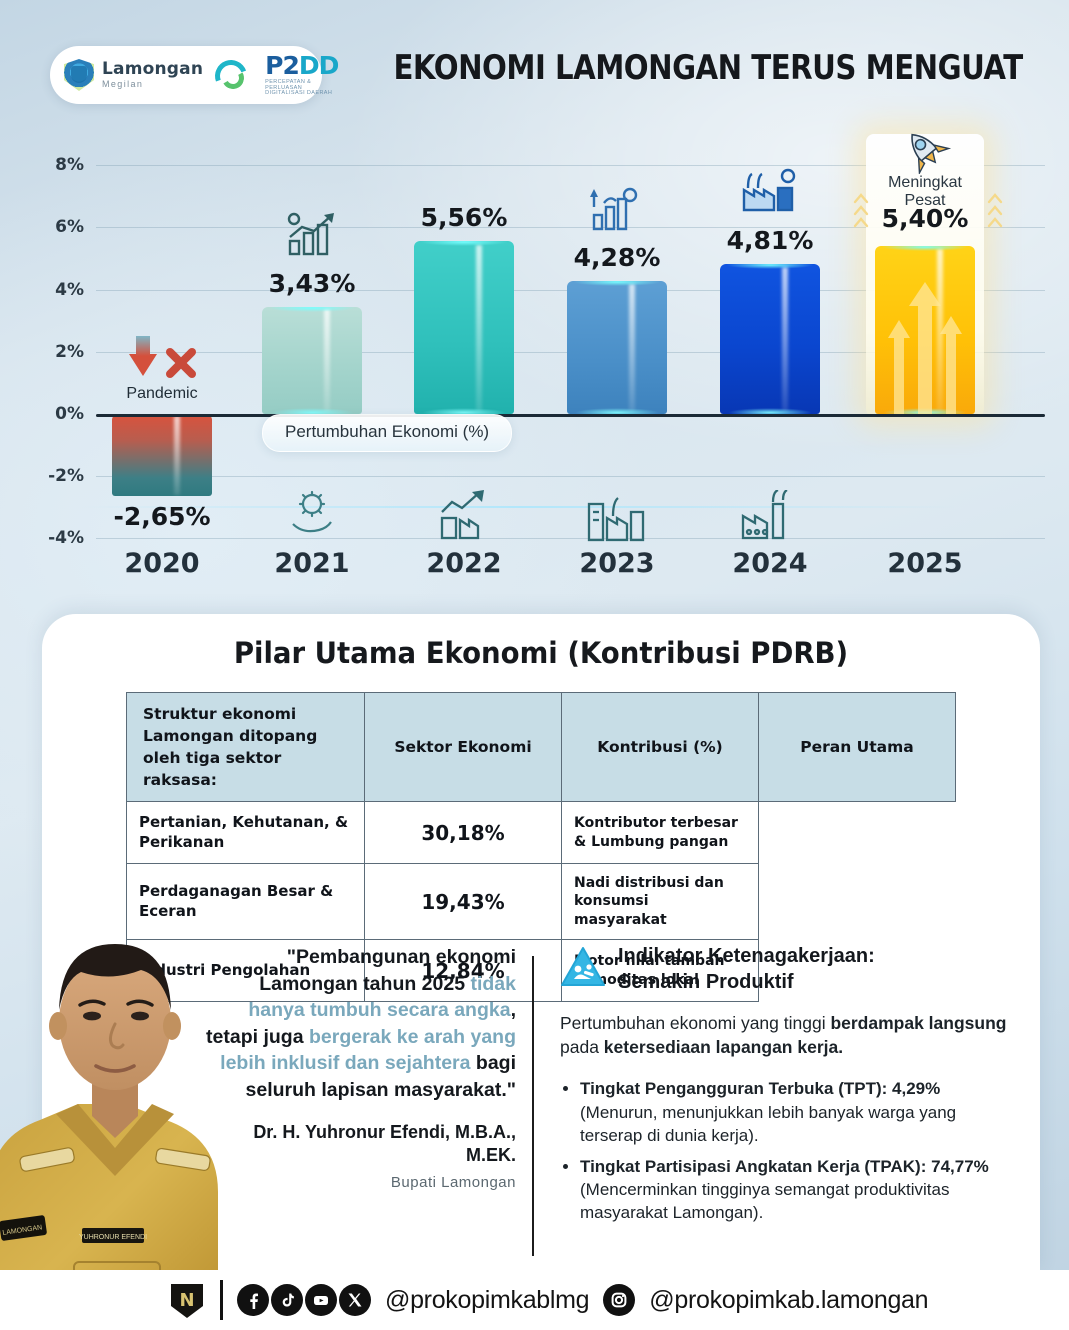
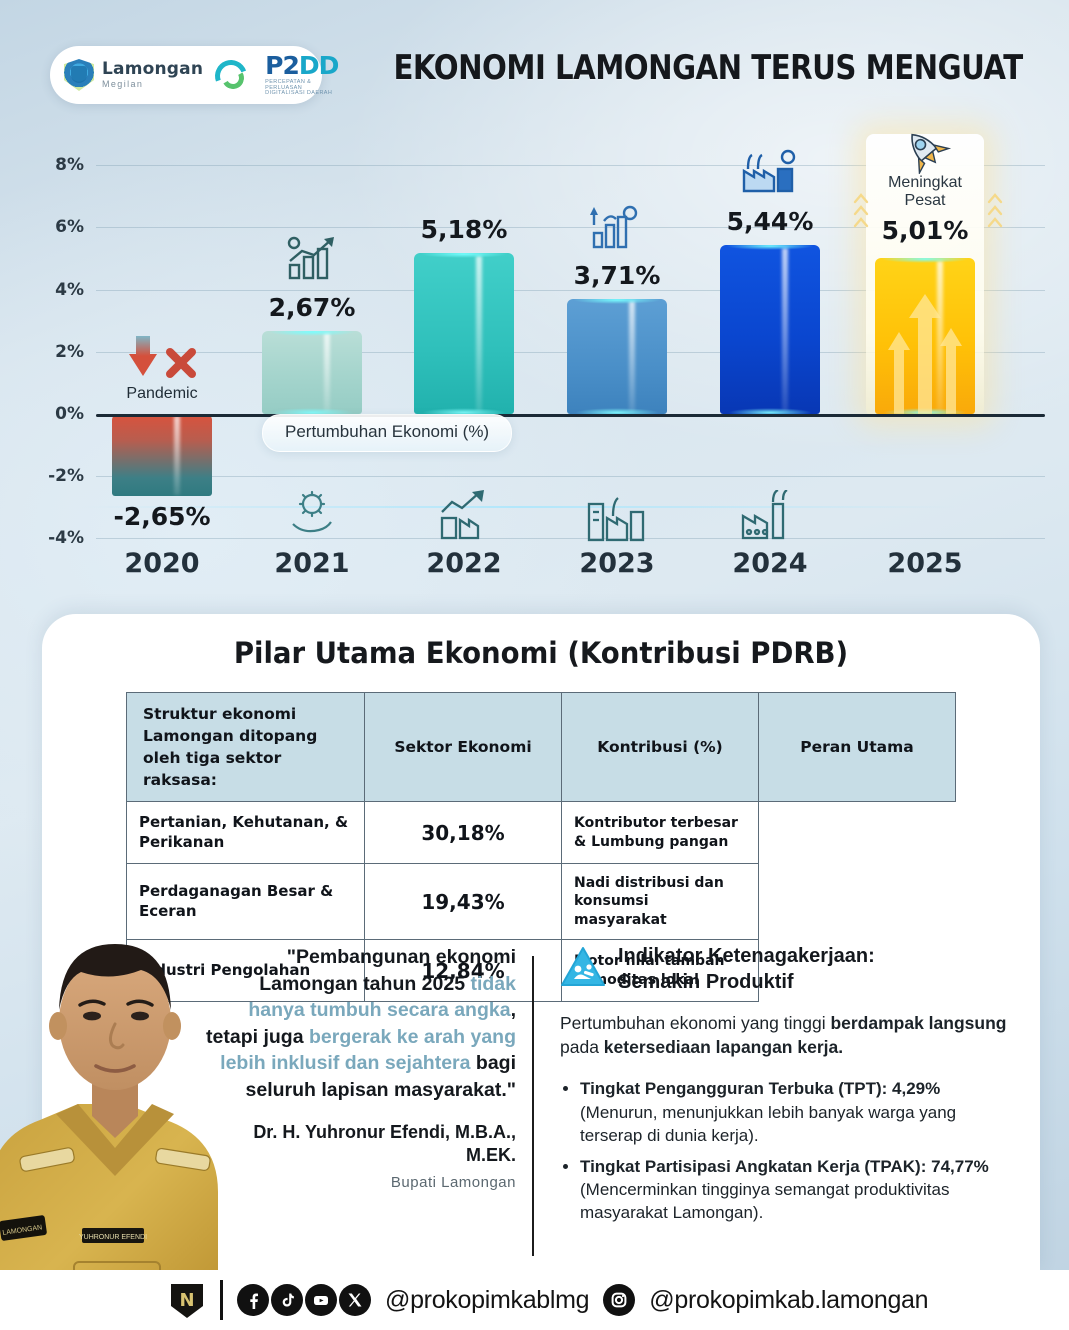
2021: 3,43% -> 2,67%
2022: 5,56% -> 5,18%
2023: 4,28% -> 3,71%
2024: 4,81% -> 5,44%
2025: 5,40% -> 5,01%
